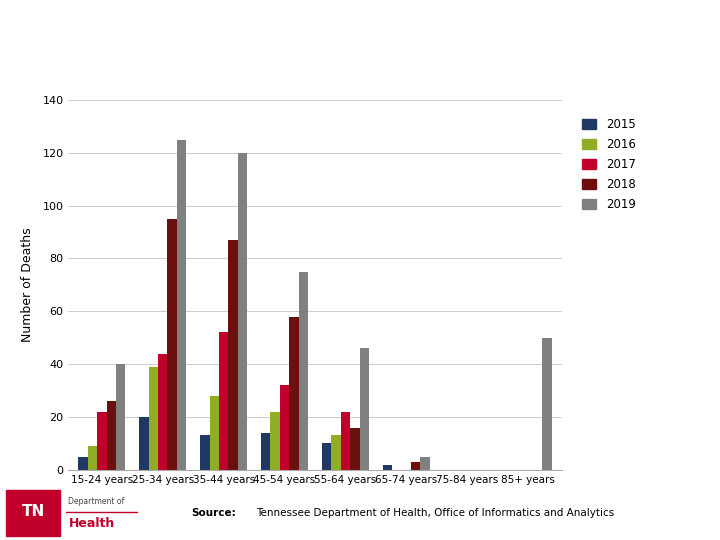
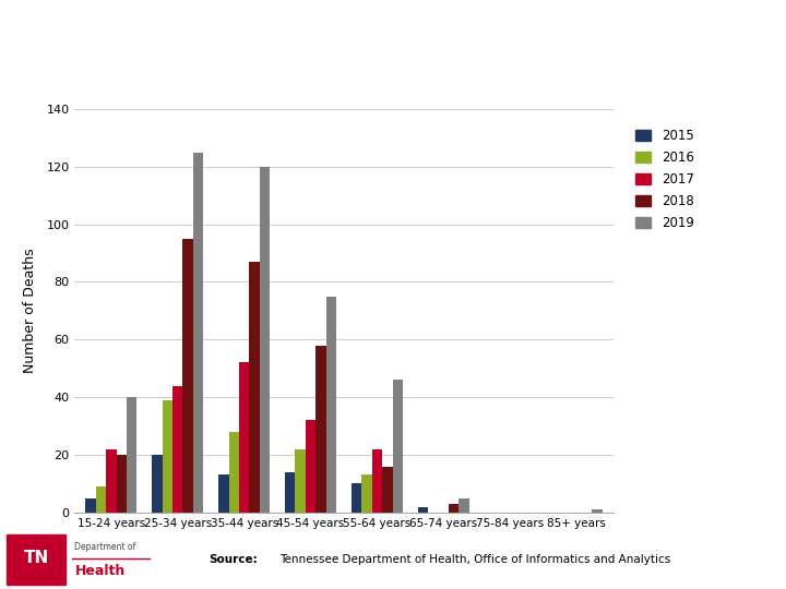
2018/15-24 years: 26 -> 20
2019/85+ years: 50 -> 1
